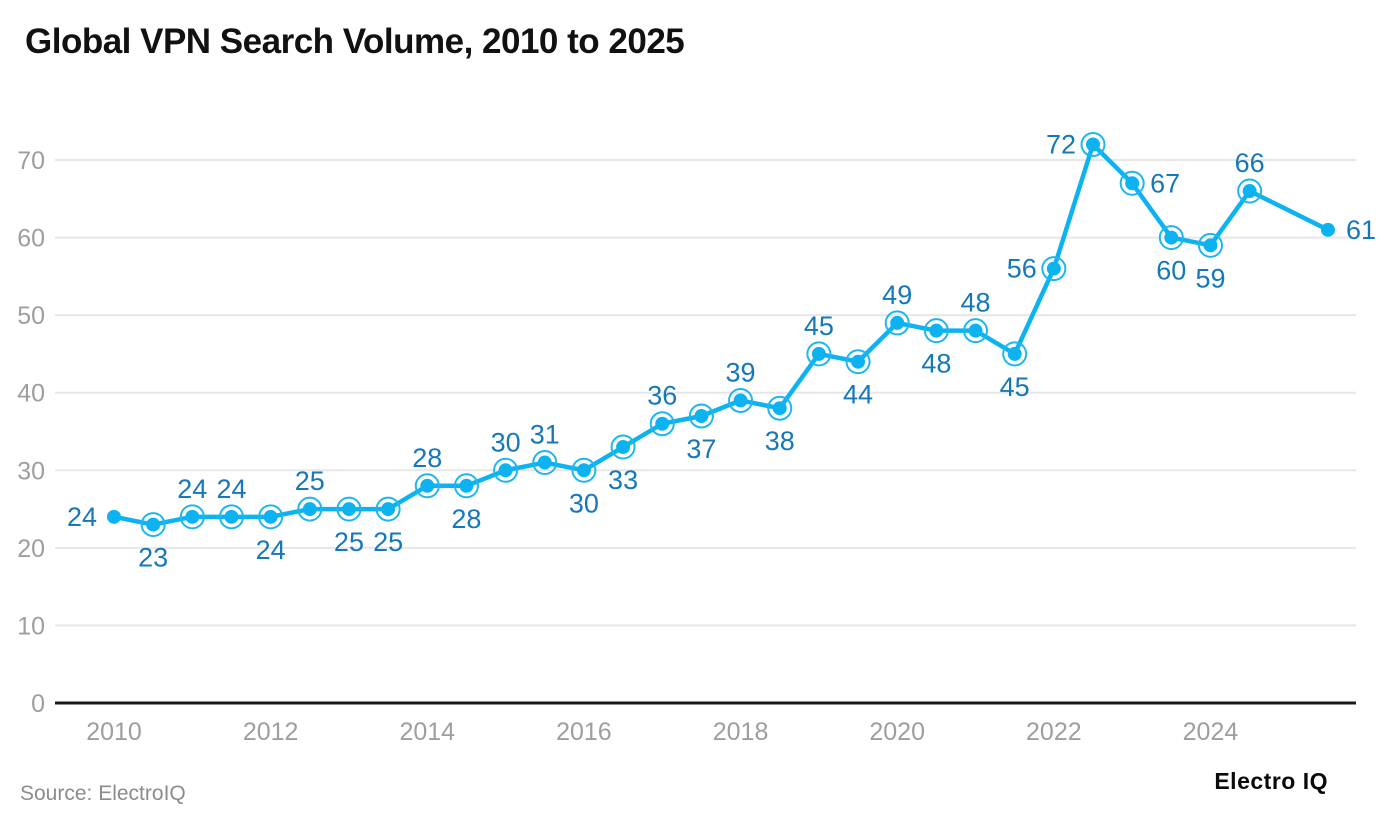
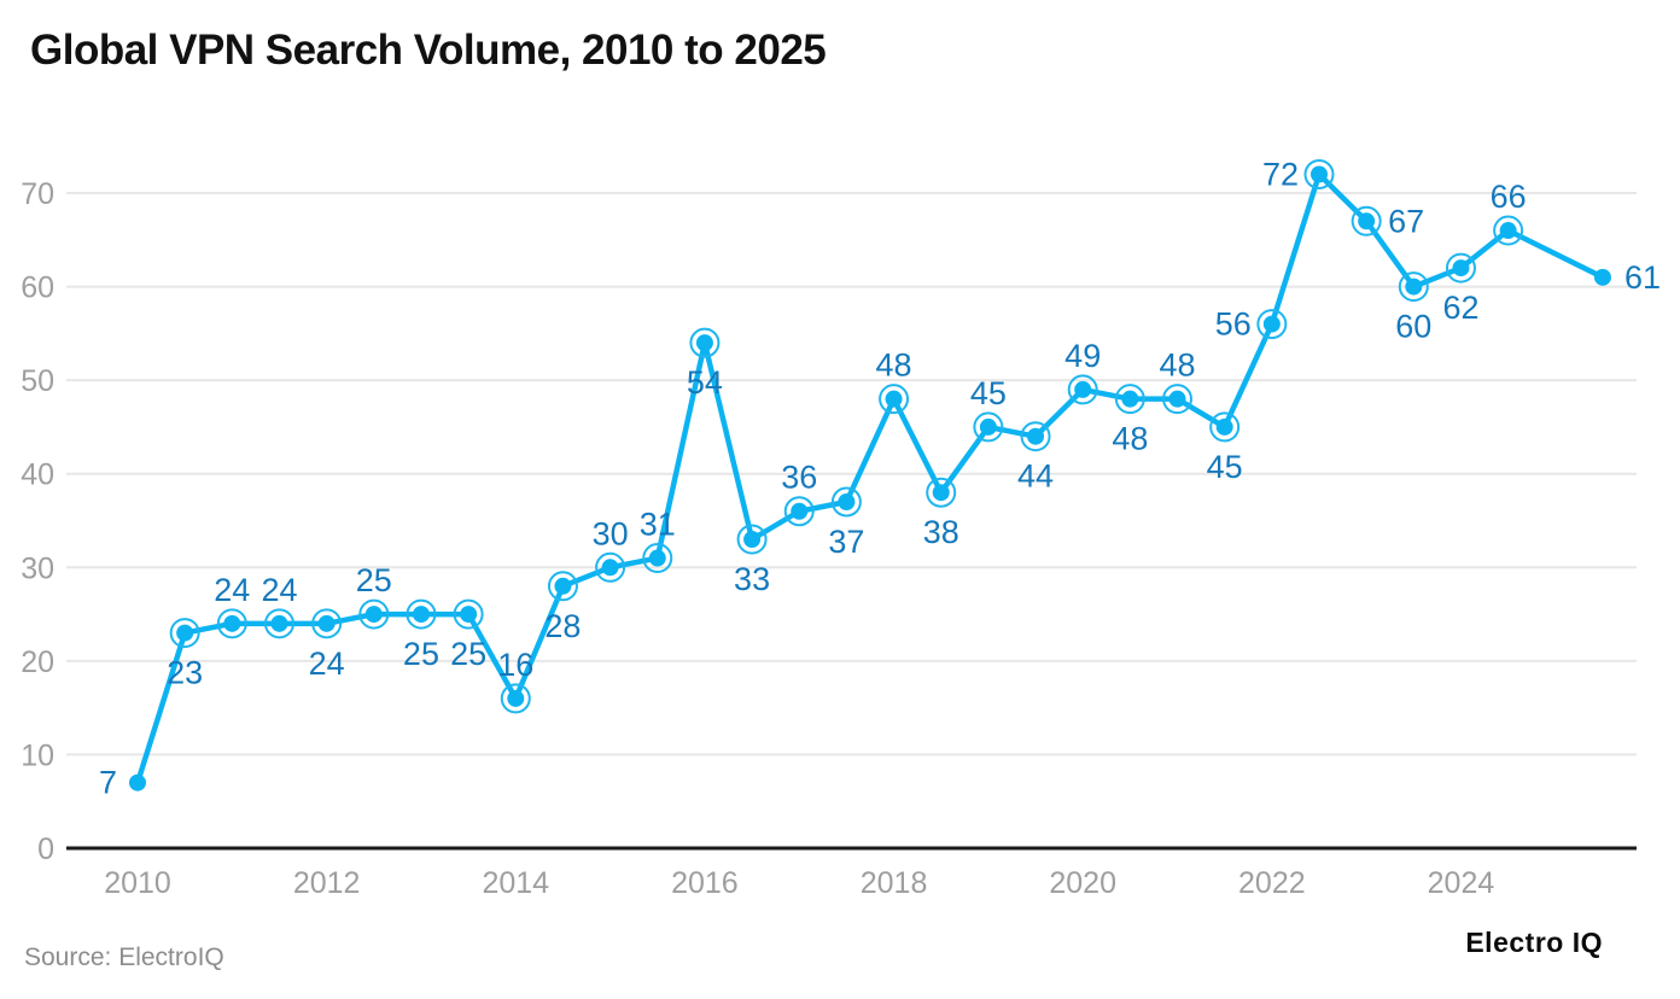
2010: 24 -> 7
2014: 28 -> 16
2016: 30 -> 54
2018: 39 -> 48
2024: 59 -> 62
